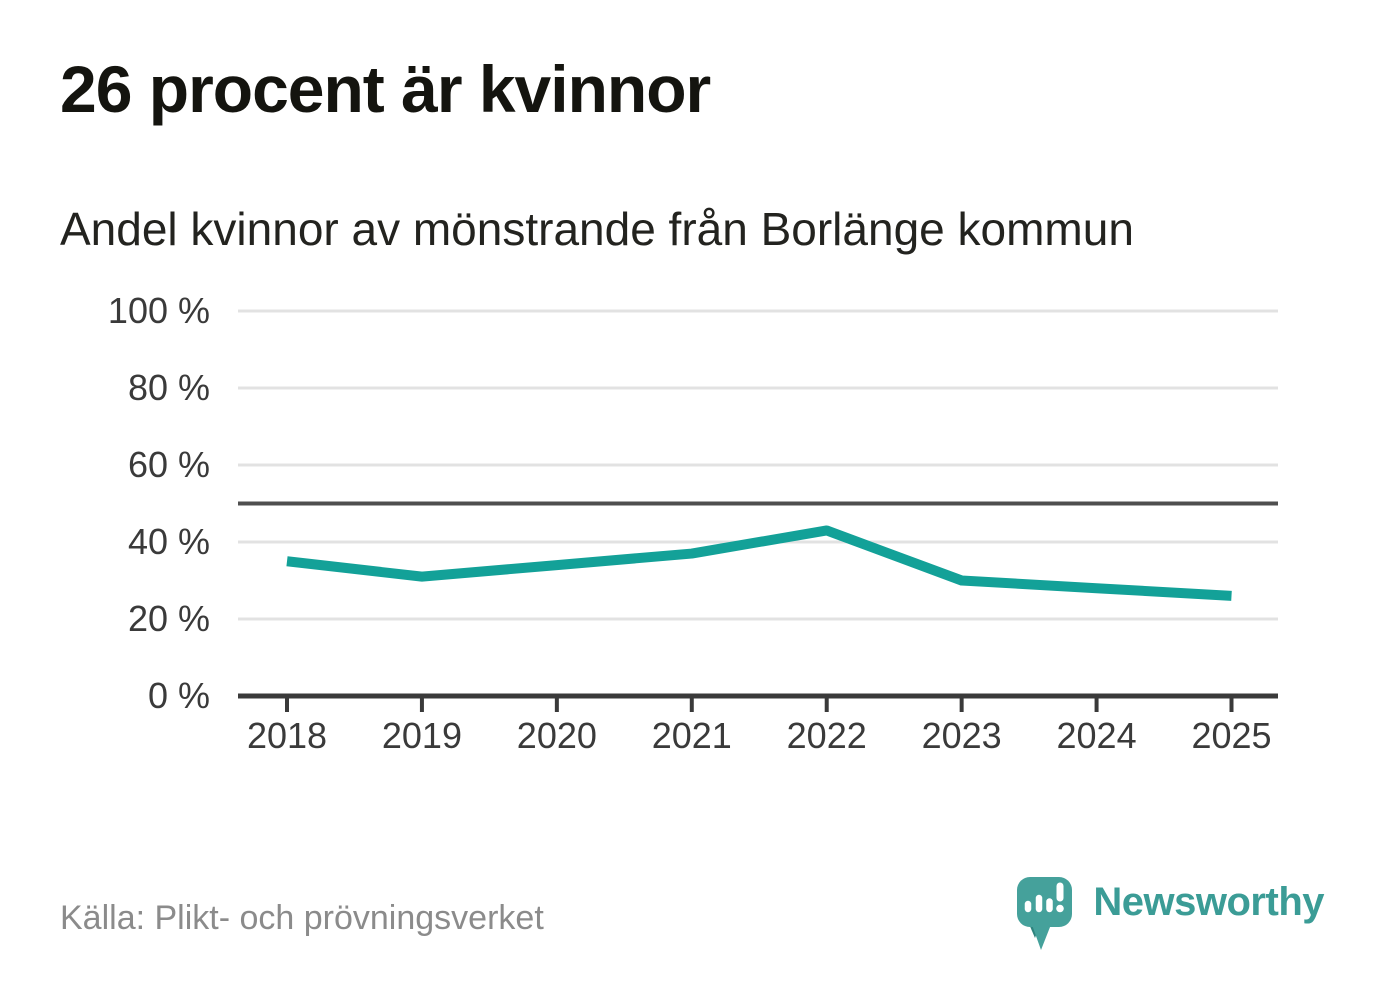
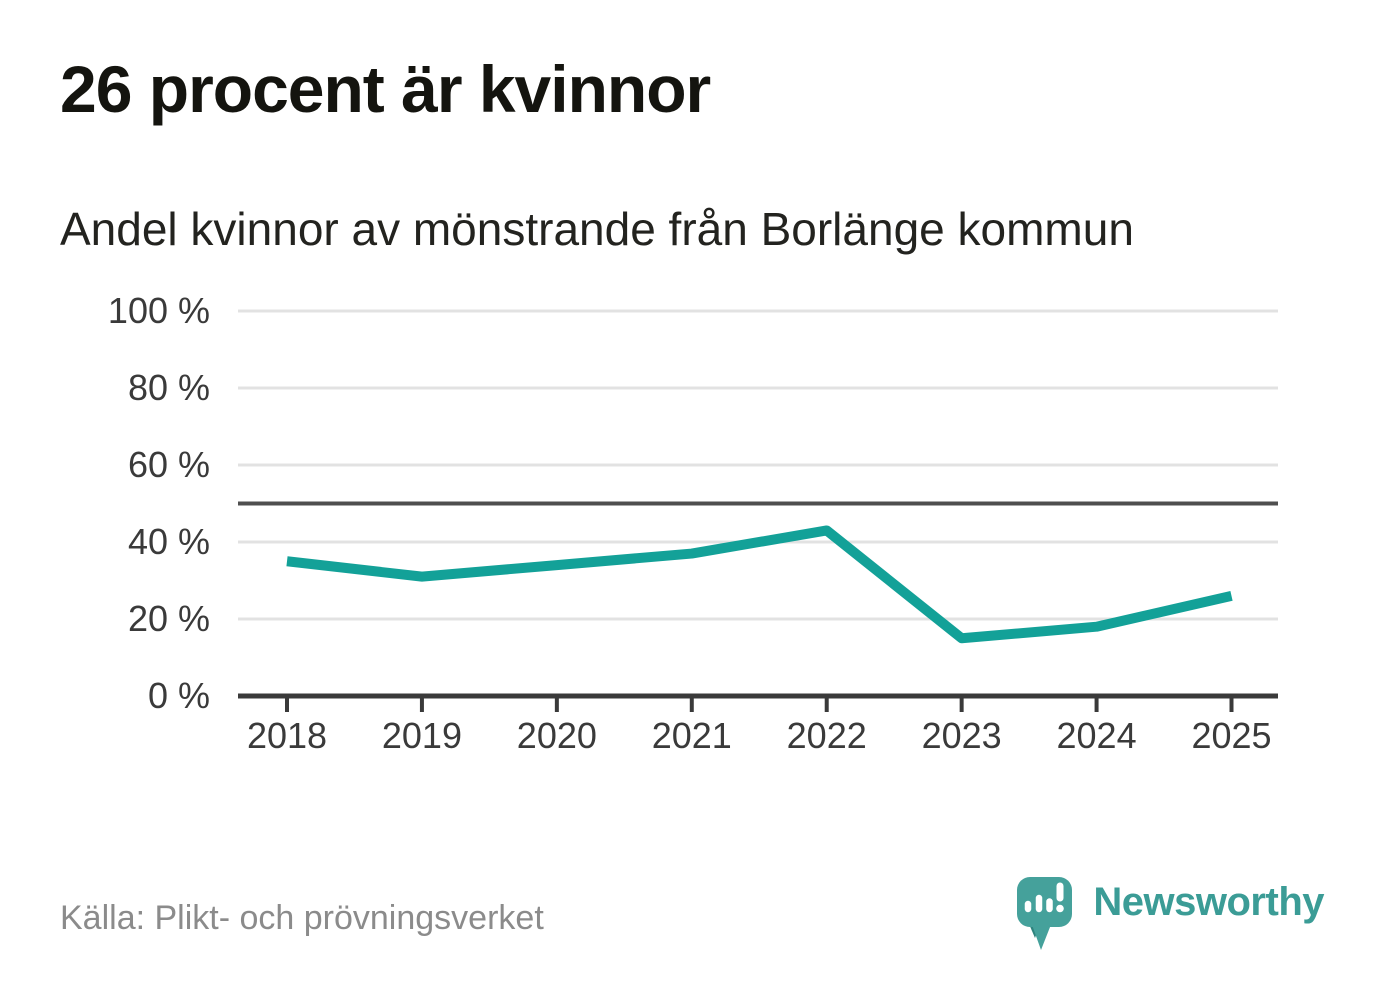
2023: 30% -> 15%
2024: 28% -> 18%
